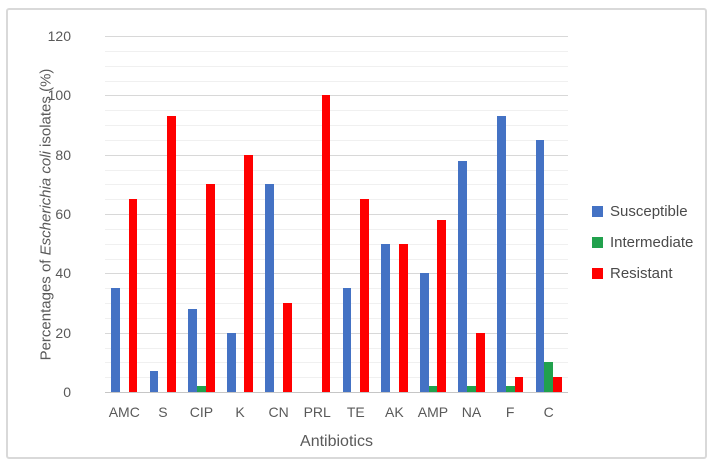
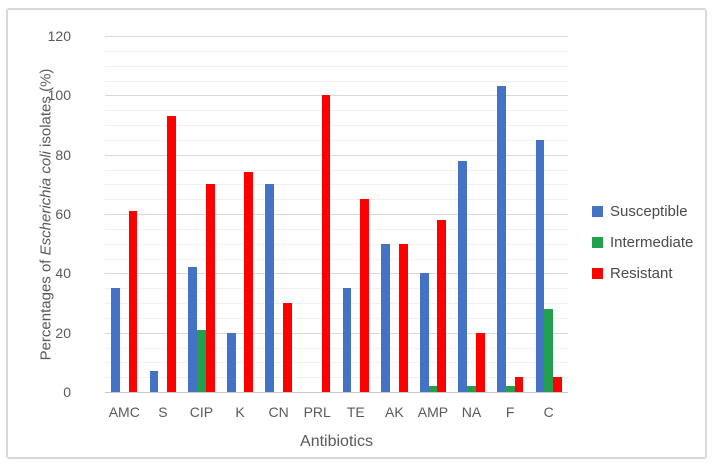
Resistant/AMC: 65 -> 61
Susceptible/CIP: 28 -> 42
Intermediate/CIP: 2 -> 21
Resistant/K: 80 -> 74
Susceptible/F: 93 -> 103
Intermediate/C: 10 -> 28
